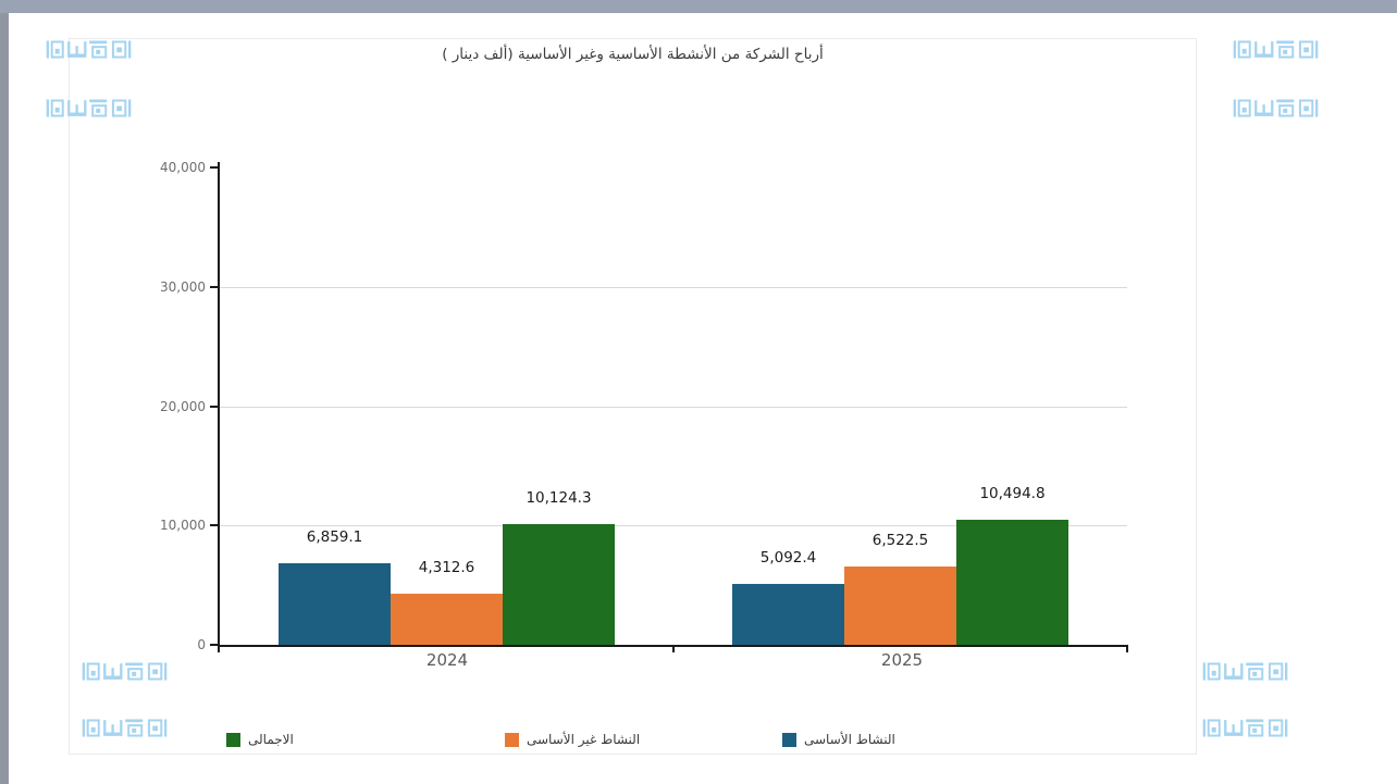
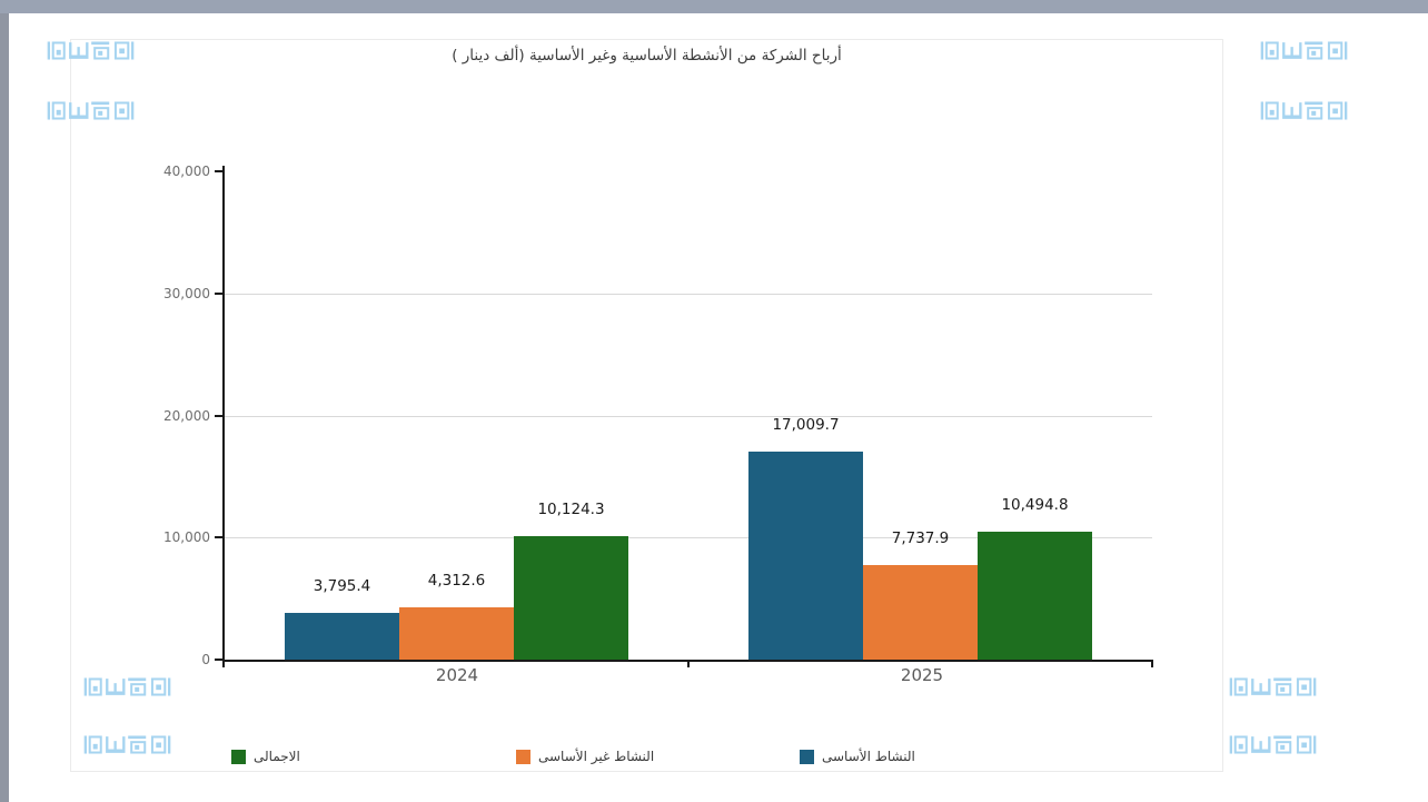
النشاط الأساسى/2024: 6,859.1 -> 3,795.4
النشاط الأساسى/2025: 5,092.4 -> 17,009.7
النشاط غير الأساسى/2025: 6,522.5 -> 7,737.9
